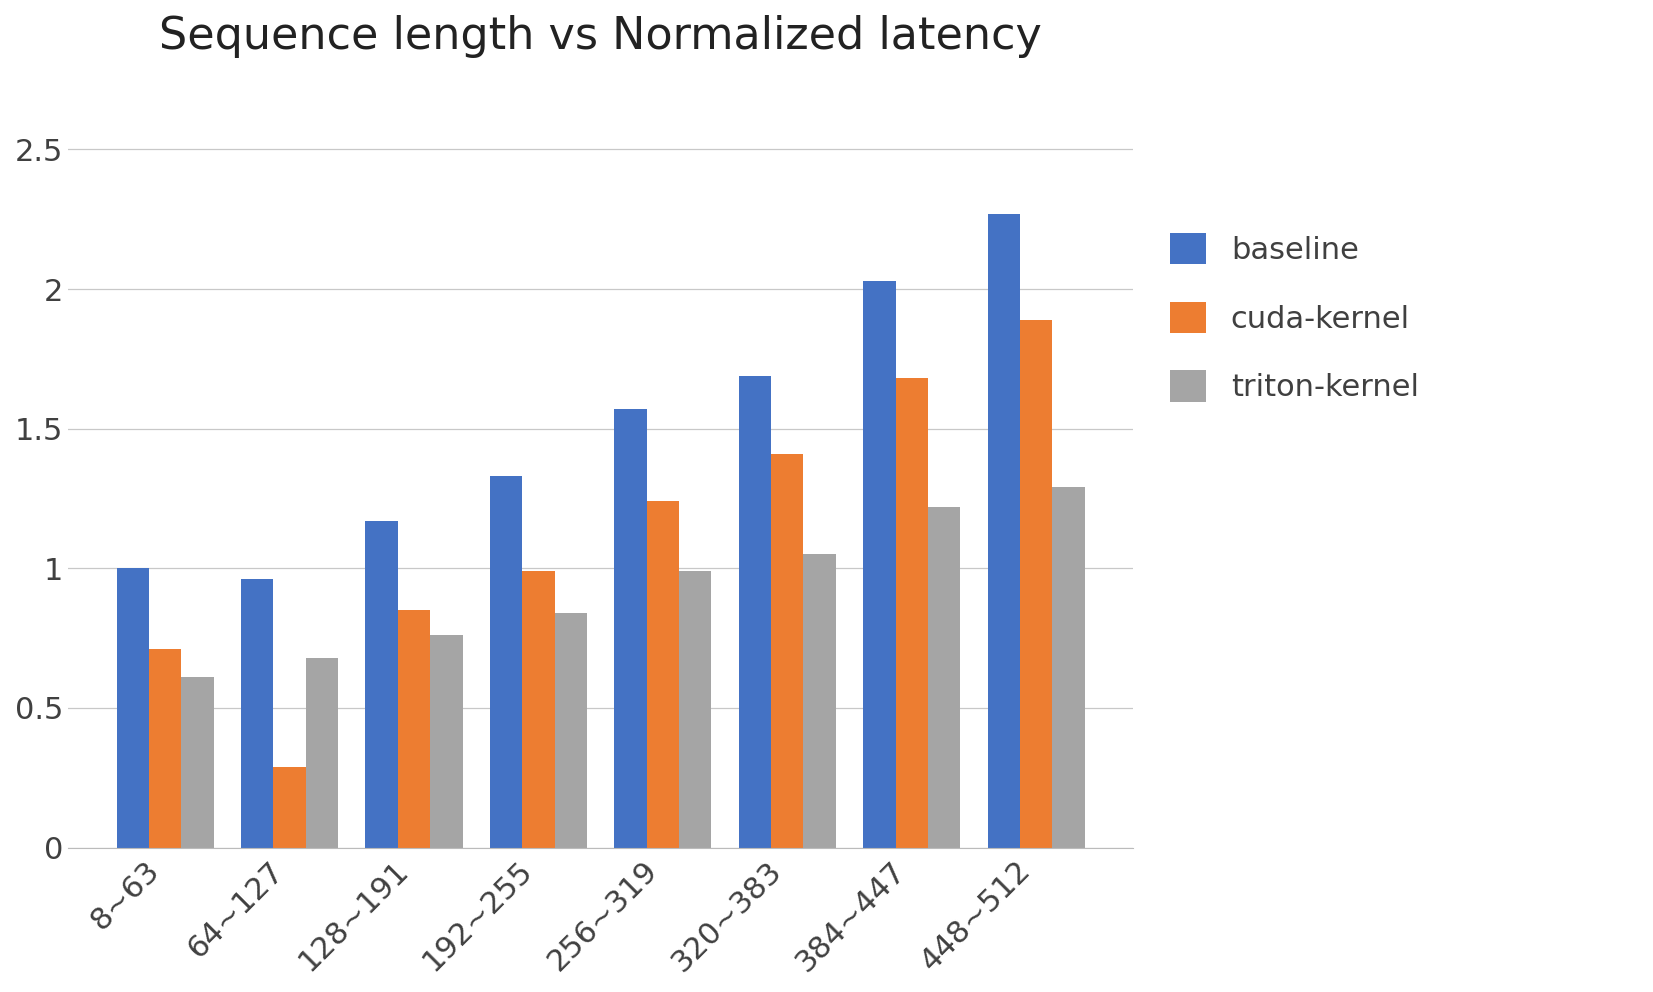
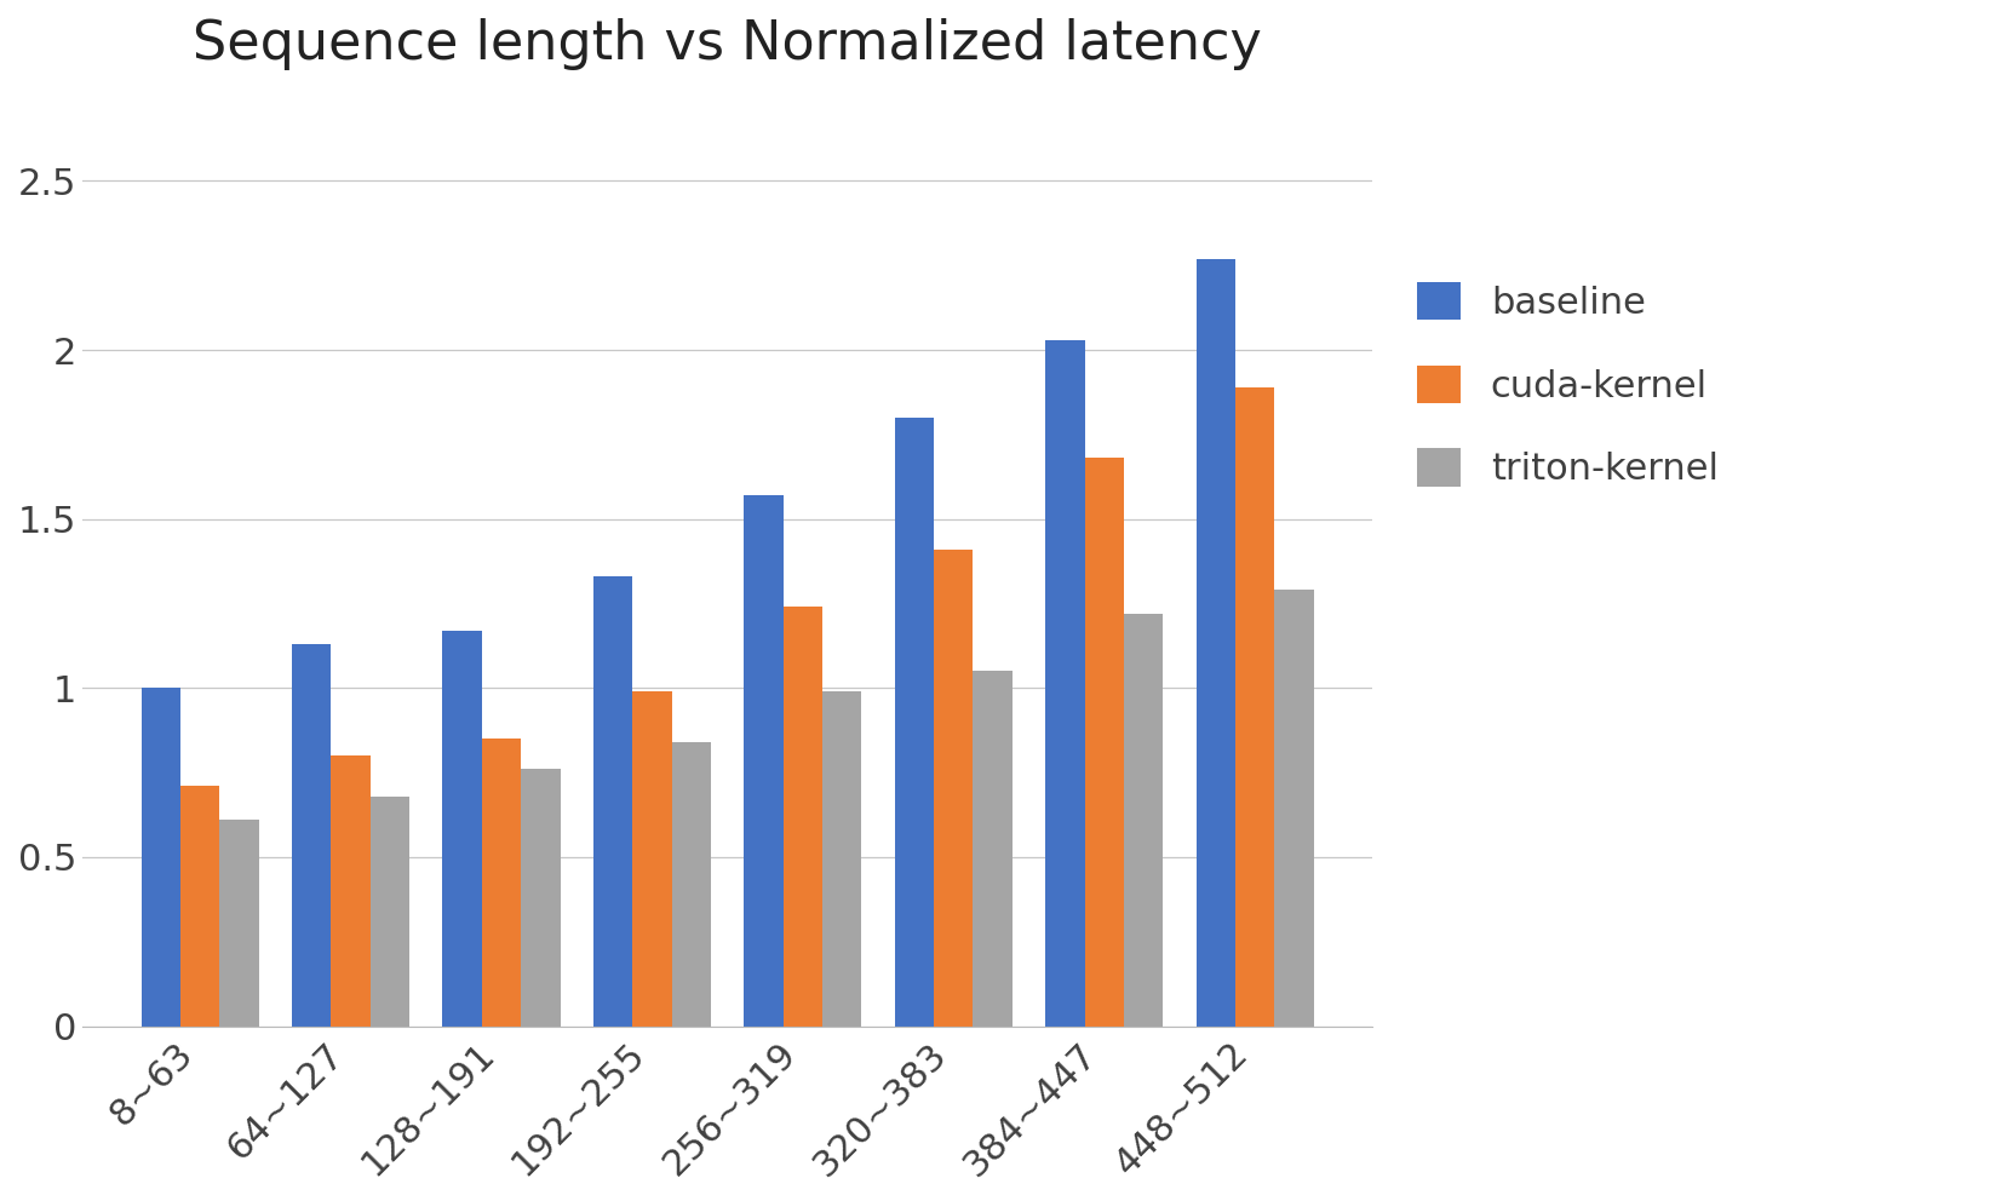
baseline/64~127: 0.96 -> 1.13
cuda-kernel/64~127: 0.29 -> 0.80
baseline/320~383: 1.69 -> 1.80
